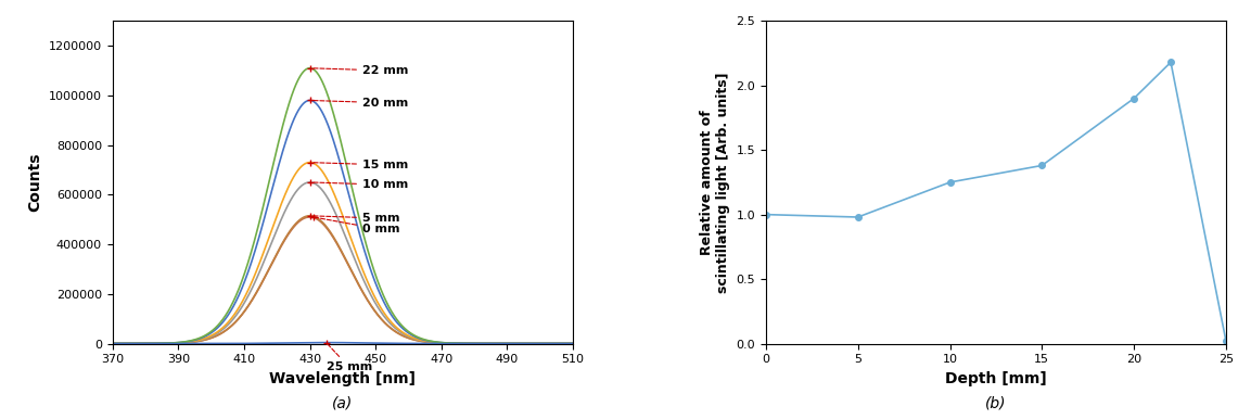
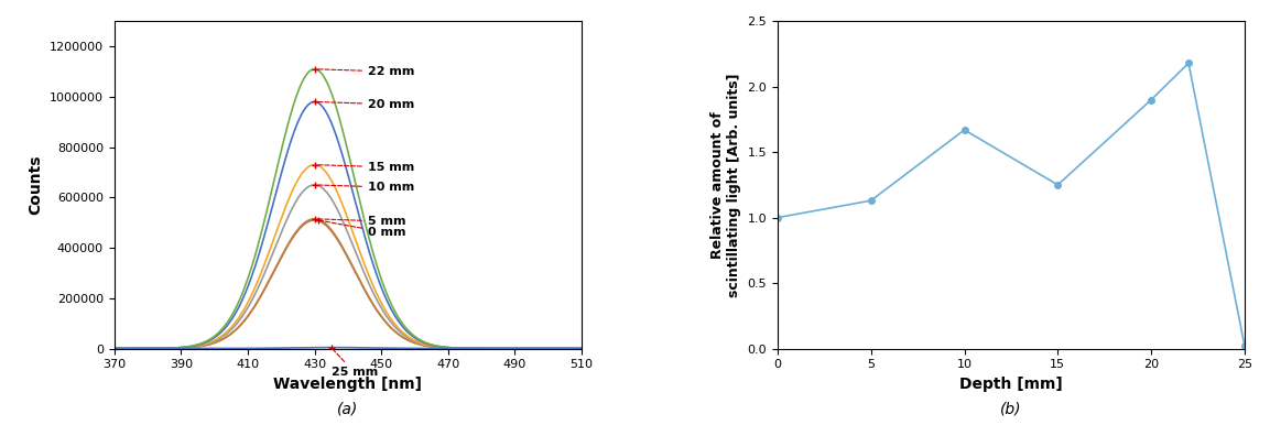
5: 0.98 -> 1.13
10: 1.25 -> 1.67
15: 1.38 -> 1.25
